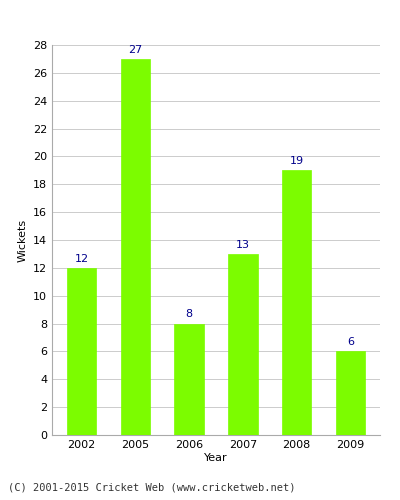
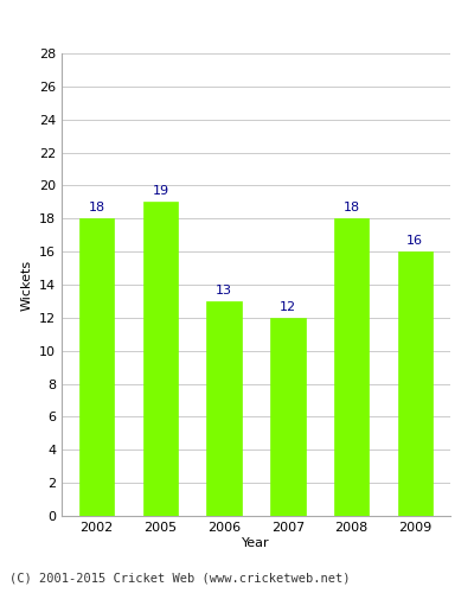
2002: 12 -> 18
2005: 27 -> 19
2006: 8 -> 13
2007: 13 -> 12
2008: 19 -> 18
2009: 6 -> 16
